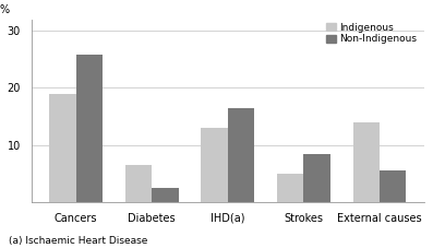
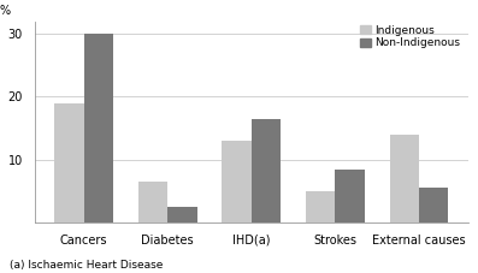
Non-Indigenous/Cancers: 25.8 -> 30.0
